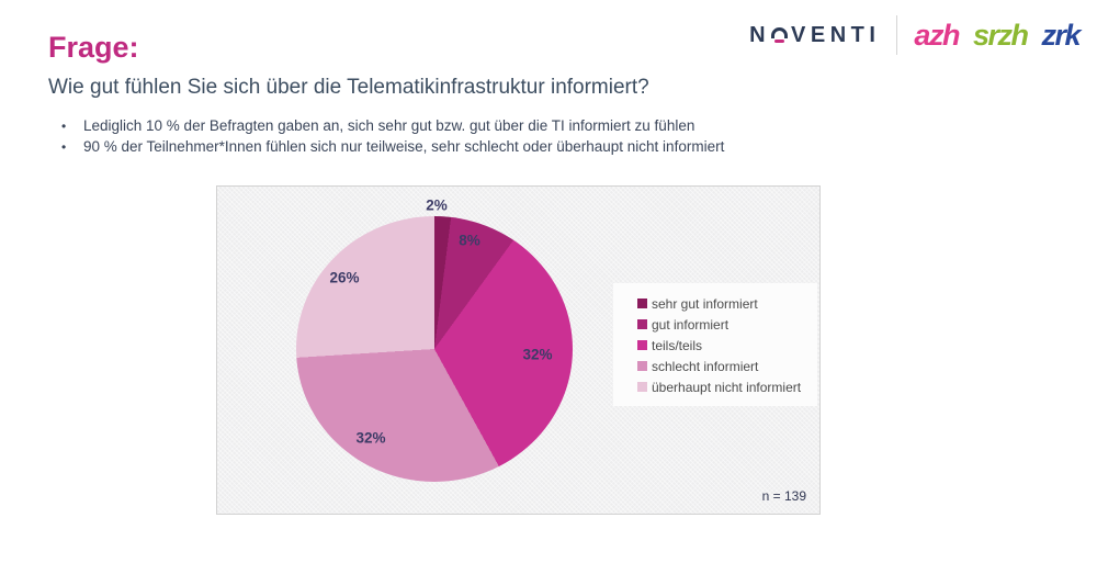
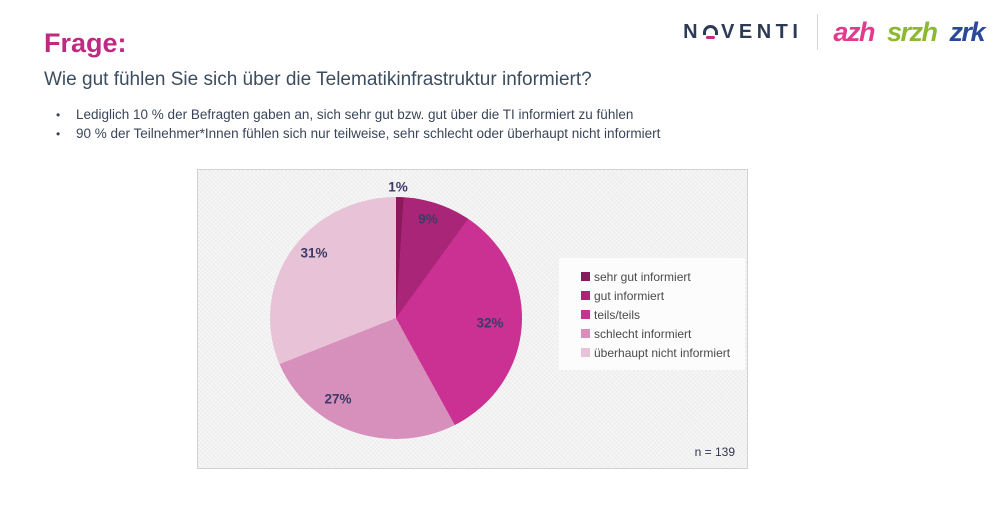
sehr gut informiert: 2% -> 1%
gut informiert: 8% -> 9%
schlecht informiert: 32% -> 27%
überhaupt nicht informiert: 26% -> 31%
